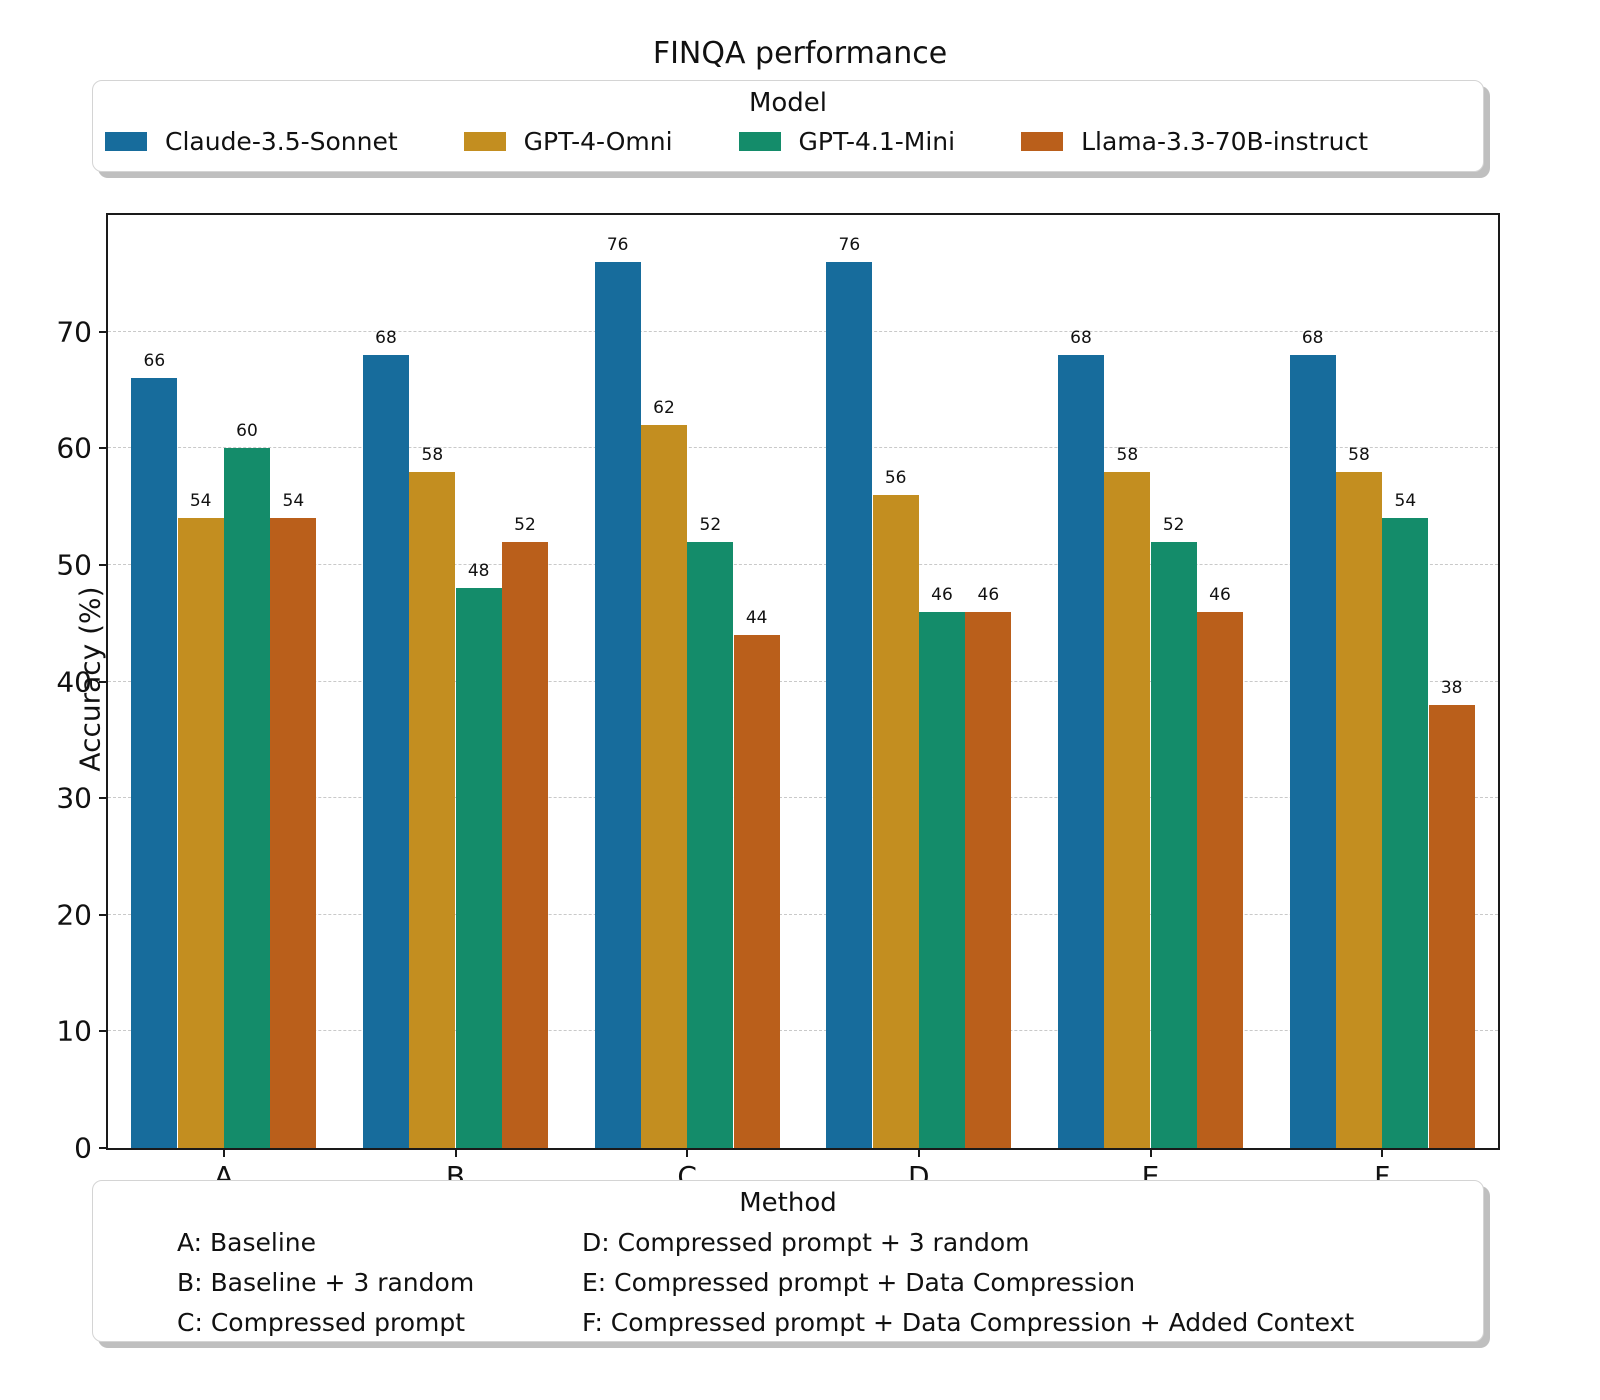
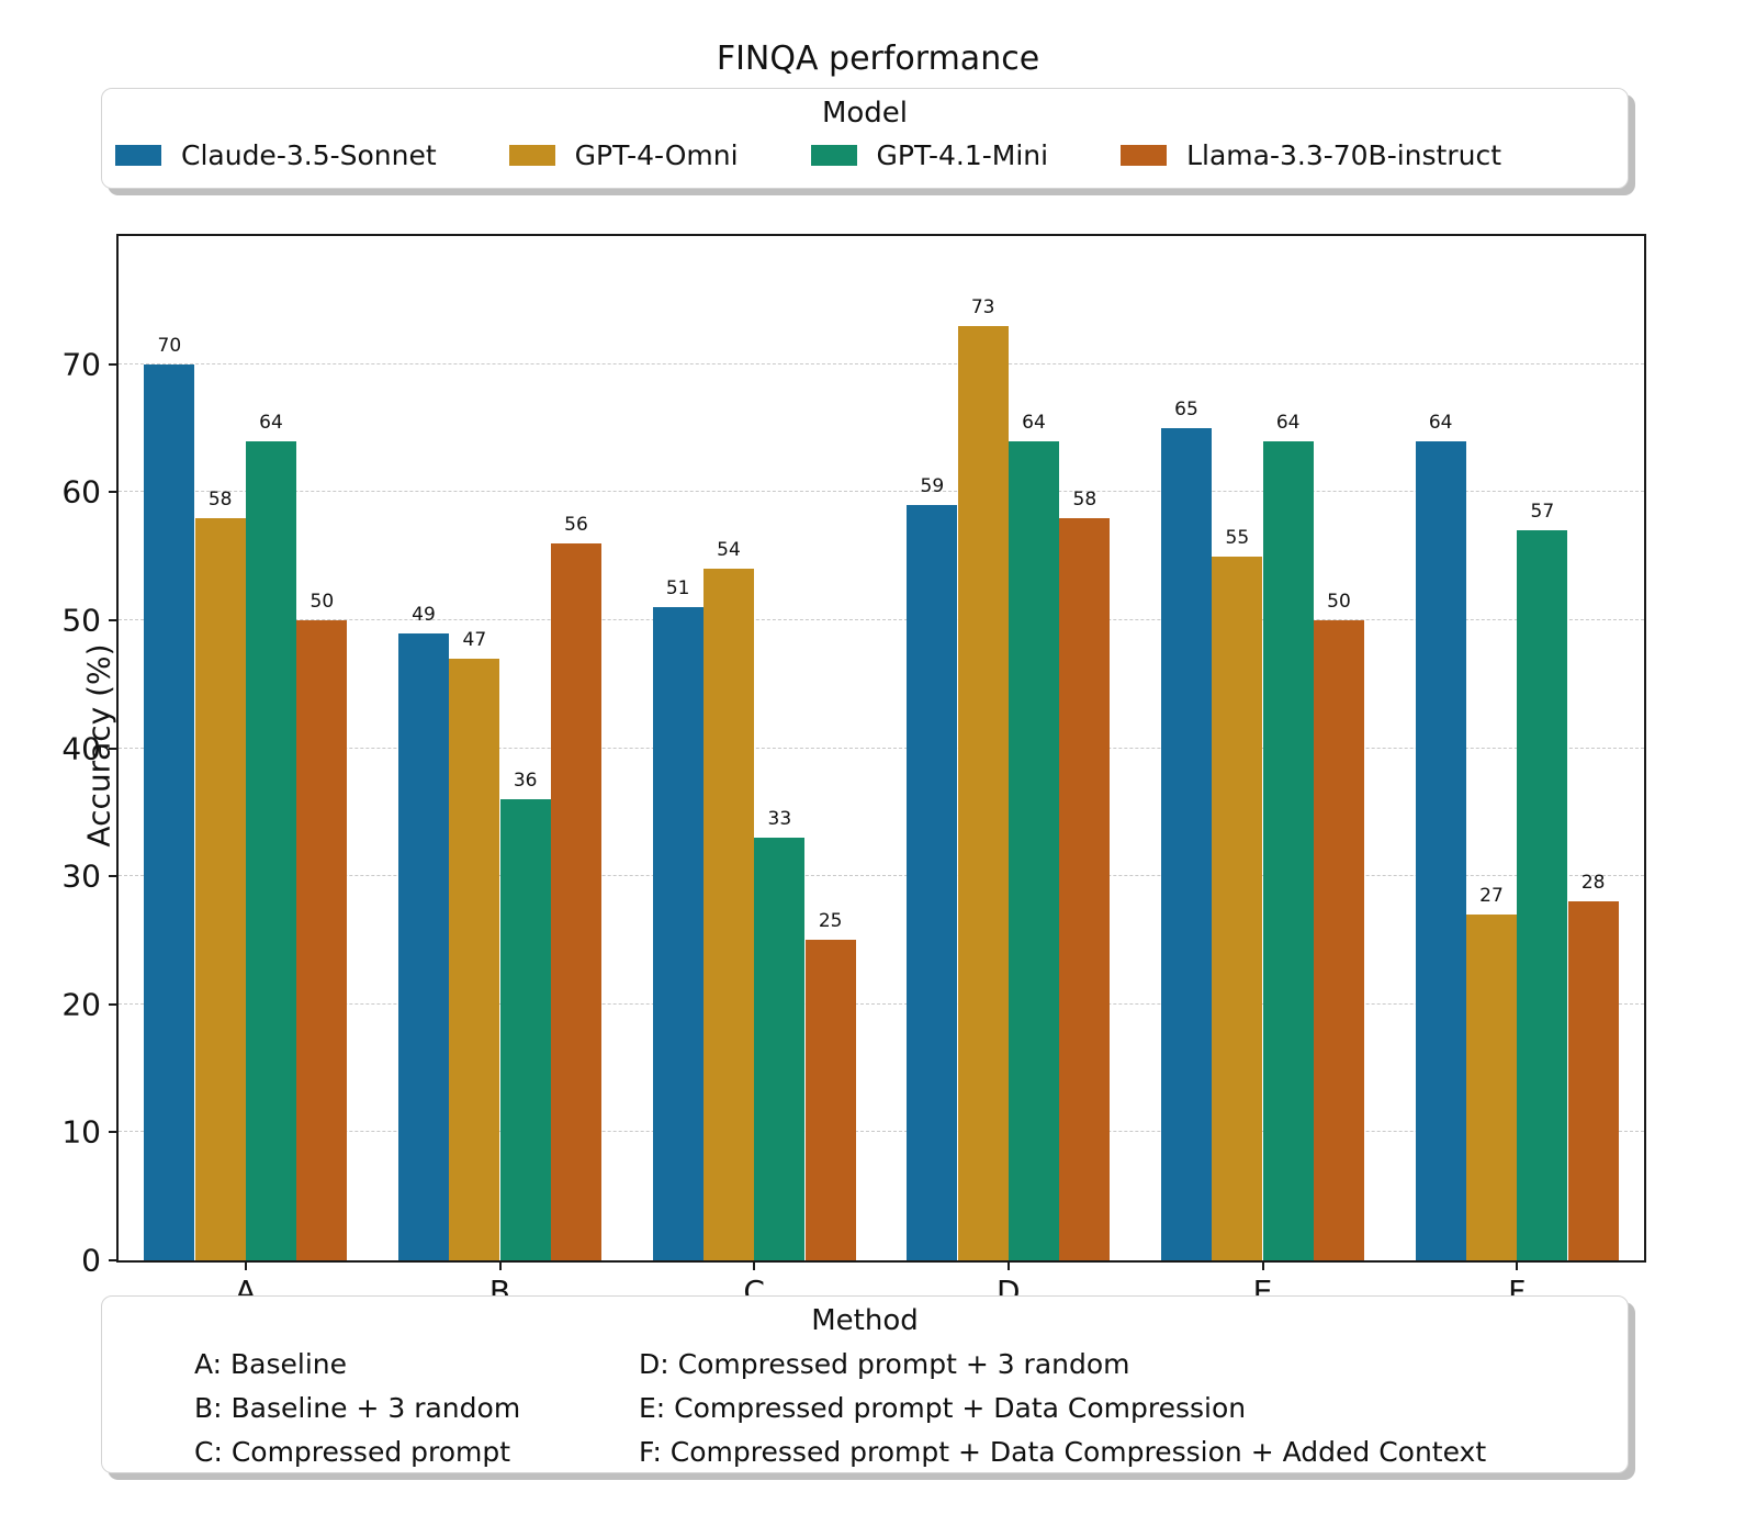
Claude-3.5-Sonnet/A: 66 -> 70
GPT-4-Omni/A: 54 -> 58
GPT-4.1-Mini/A: 60 -> 64
Llama-3.3-70B-instruct/A: 54 -> 50
Claude-3.5-Sonnet/B: 68 -> 49
GPT-4-Omni/B: 58 -> 47
GPT-4.1-Mini/B: 48 -> 36
Llama-3.3-70B-instruct/B: 52 -> 56
Claude-3.5-Sonnet/C: 76 -> 51
GPT-4-Omni/C: 62 -> 54
GPT-4.1-Mini/C: 52 -> 33
Llama-3.3-70B-instruct/C: 44 -> 25
Claude-3.5-Sonnet/D: 76 -> 59
GPT-4-Omni/D: 56 -> 73
GPT-4.1-Mini/D: 46 -> 64
Llama-3.3-70B-instruct/D: 46 -> 58
Claude-3.5-Sonnet/E: 68 -> 65
GPT-4-Omni/E: 58 -> 55
GPT-4.1-Mini/E: 52 -> 64
Llama-3.3-70B-instruct/E: 46 -> 50
Claude-3.5-Sonnet/F: 68 -> 64
GPT-4-Omni/F: 58 -> 27
GPT-4.1-Mini/F: 54 -> 57
Llama-3.3-70B-instruct/F: 38 -> 28
